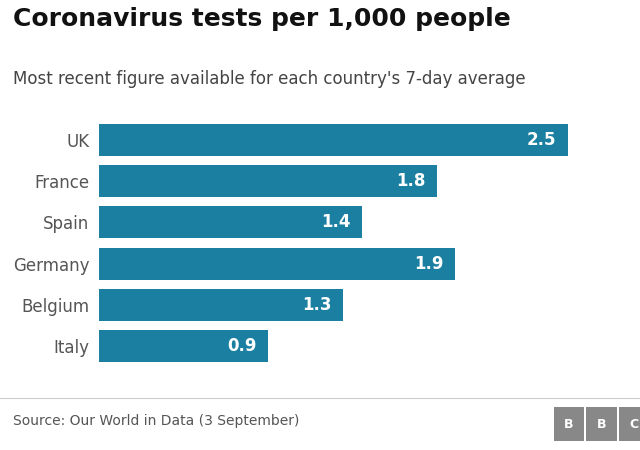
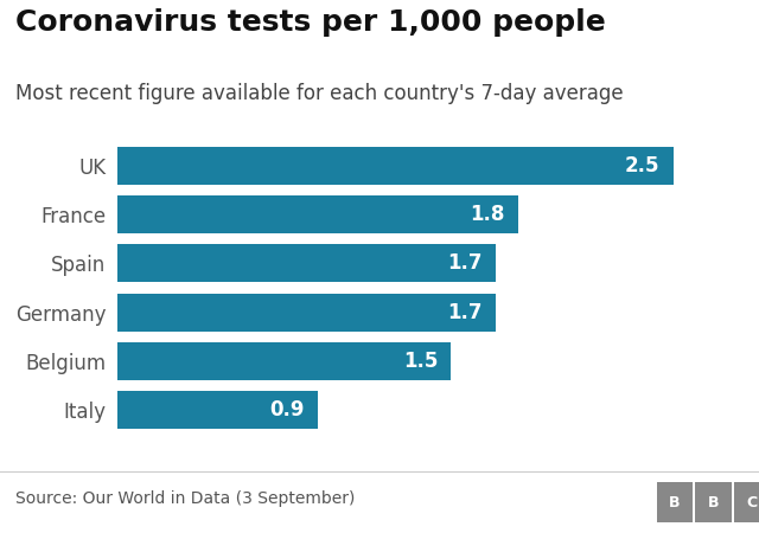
Spain: 1.4 -> 1.7
Germany: 1.9 -> 1.7
Belgium: 1.3 -> 1.5
